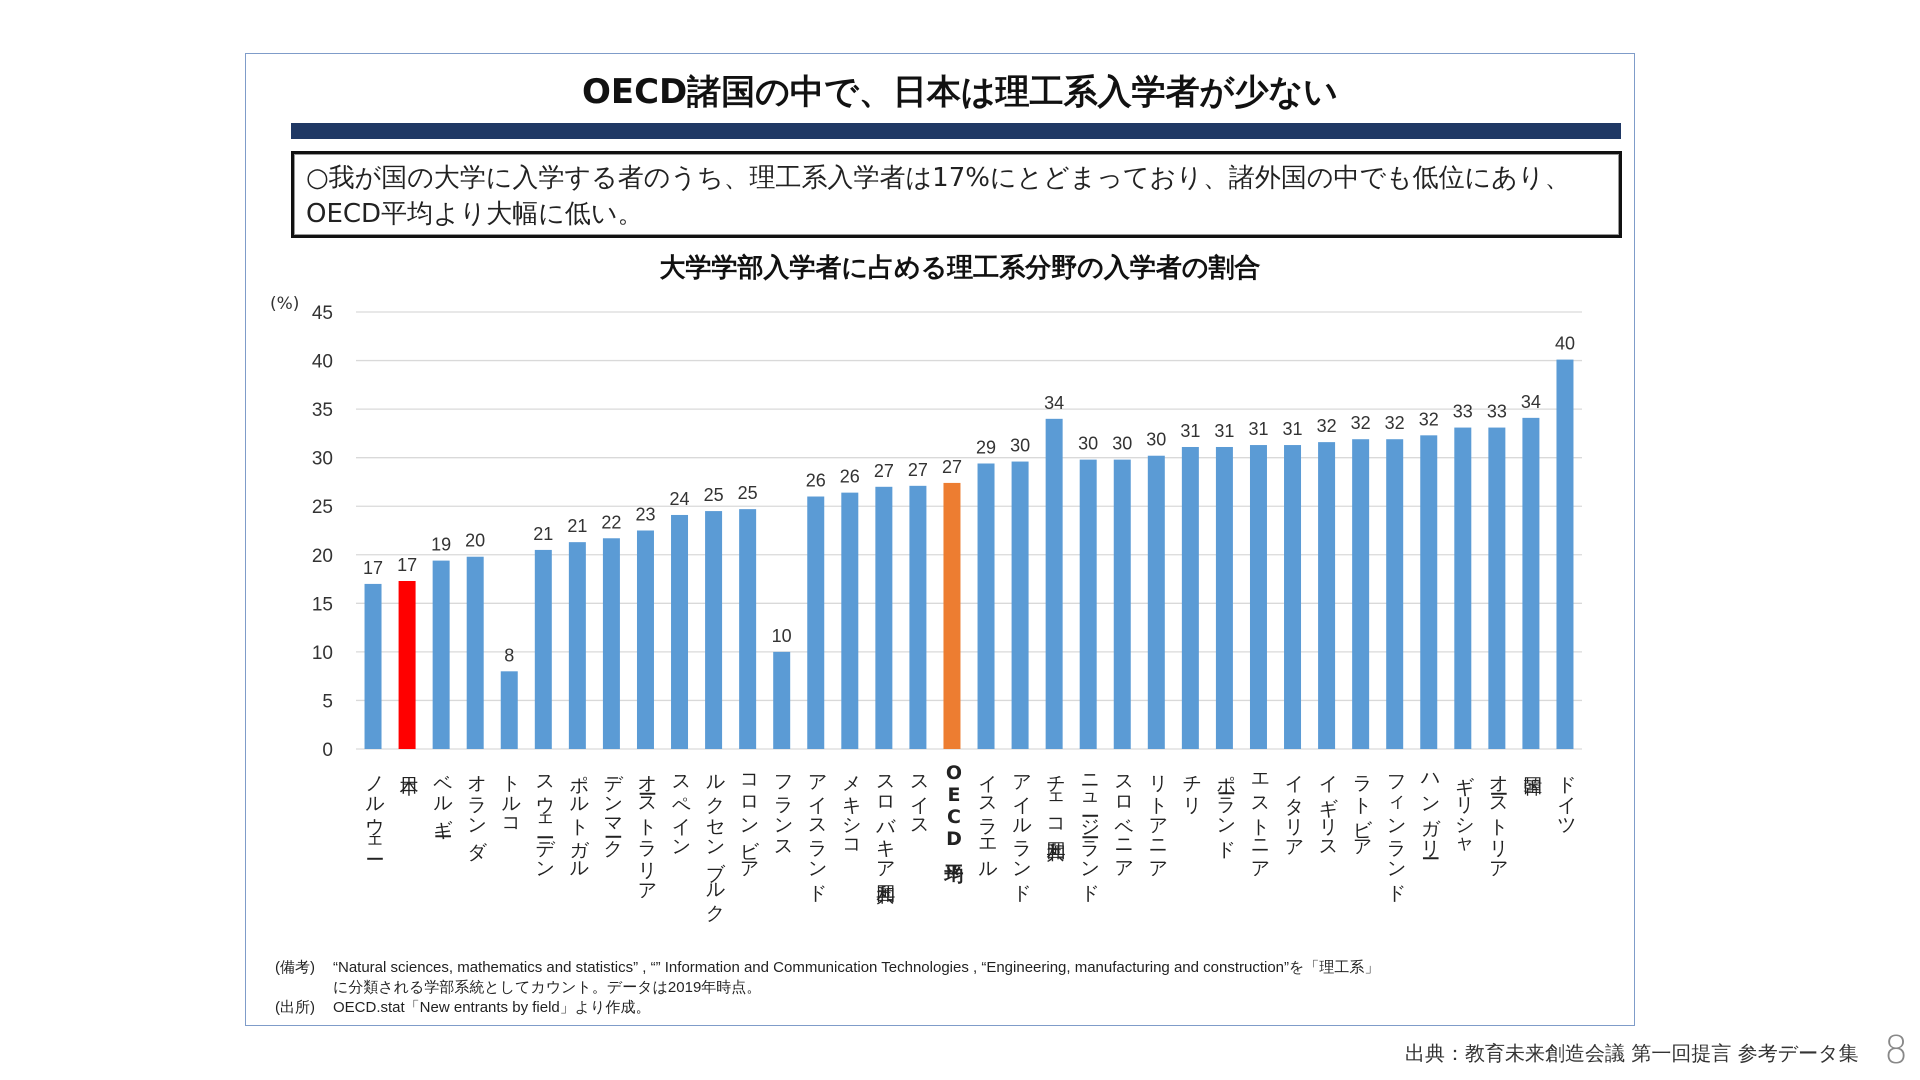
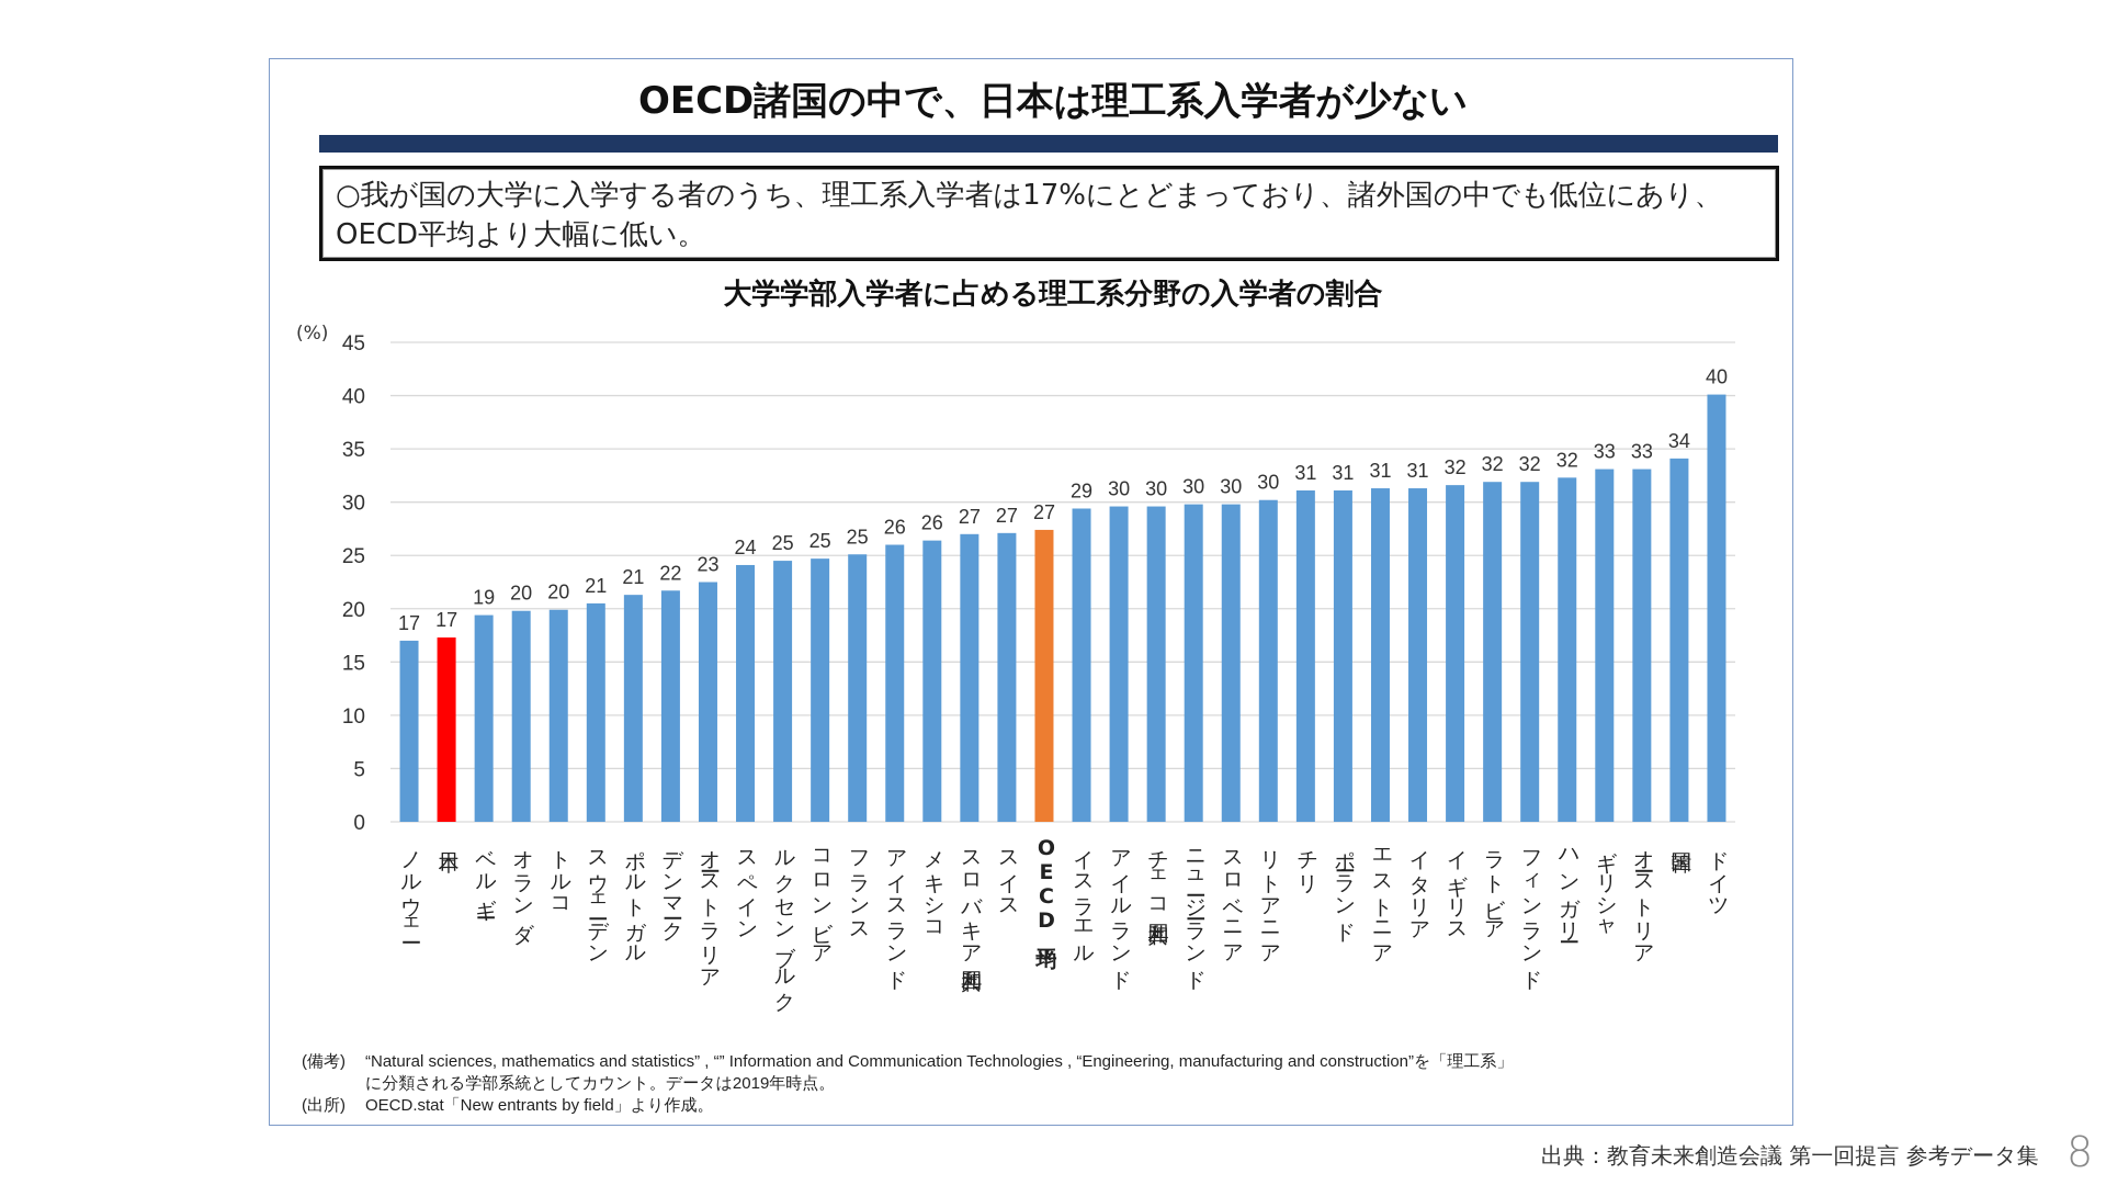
トルコ: 8 -> 20
フランス: 10 -> 25
チェコ共和国: 34 -> 30
